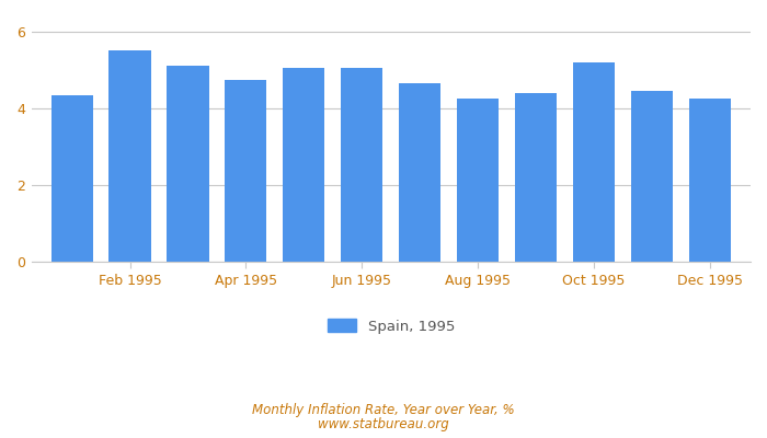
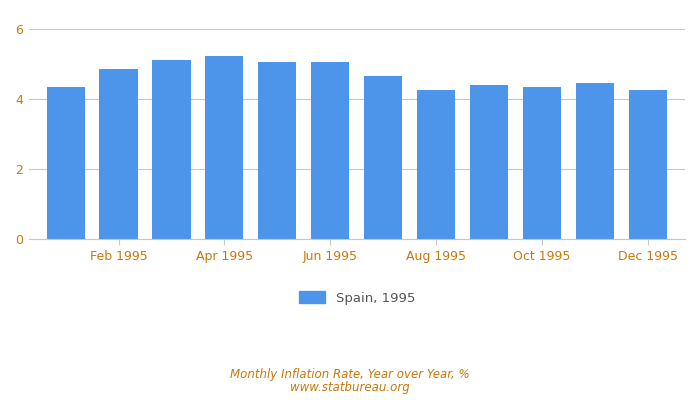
Feb 1995: 5.50 -> 4.85
Apr 1995: 4.75 -> 5.22
Oct 1995: 5.20 -> 4.35
